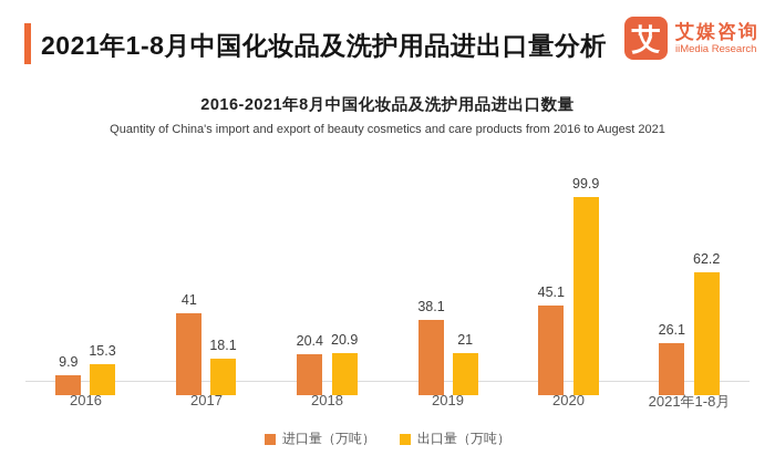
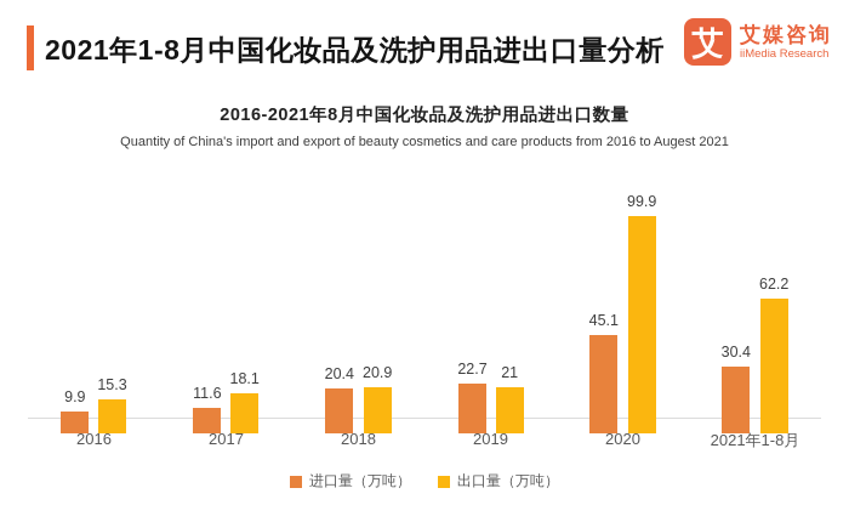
进口量（万吨）/2017: 41 -> 11.6
进口量（万吨）/2019: 38.1 -> 22.7
进口量（万吨）/2021年1-8月: 26.1 -> 30.4
